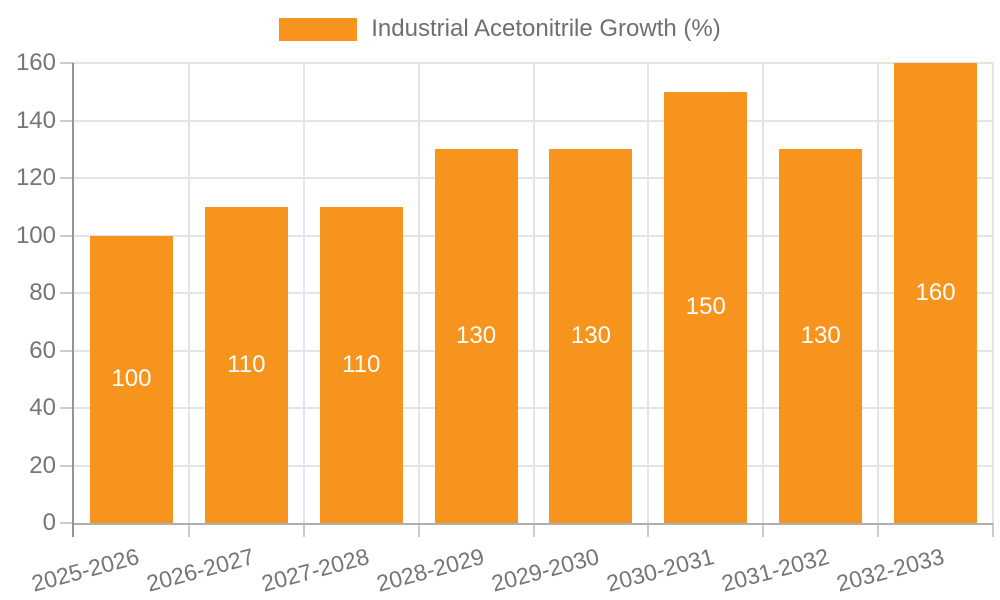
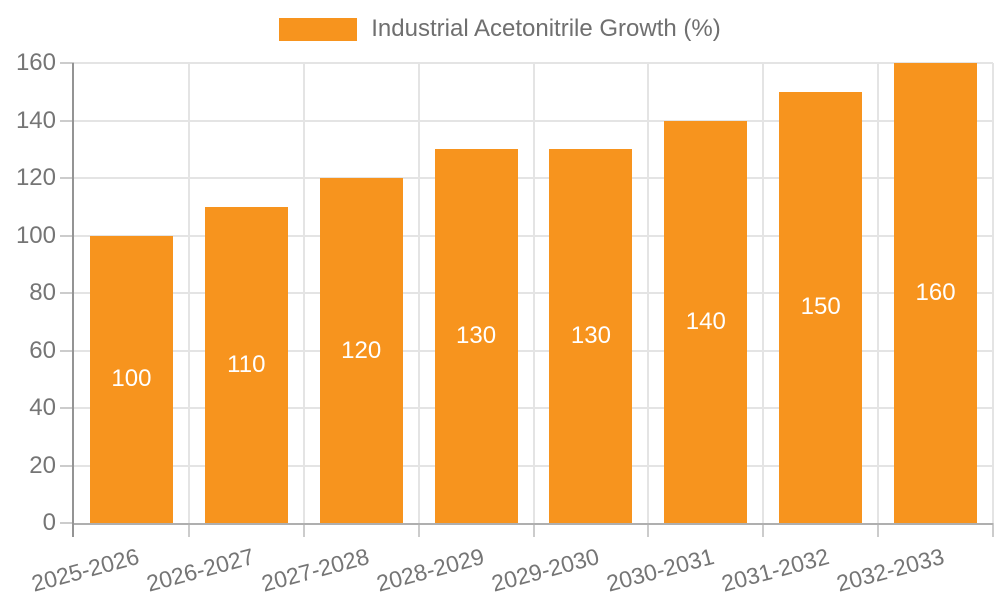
2027-2028: 110 -> 120
2030-2031: 150 -> 140
2031-2032: 130 -> 150
